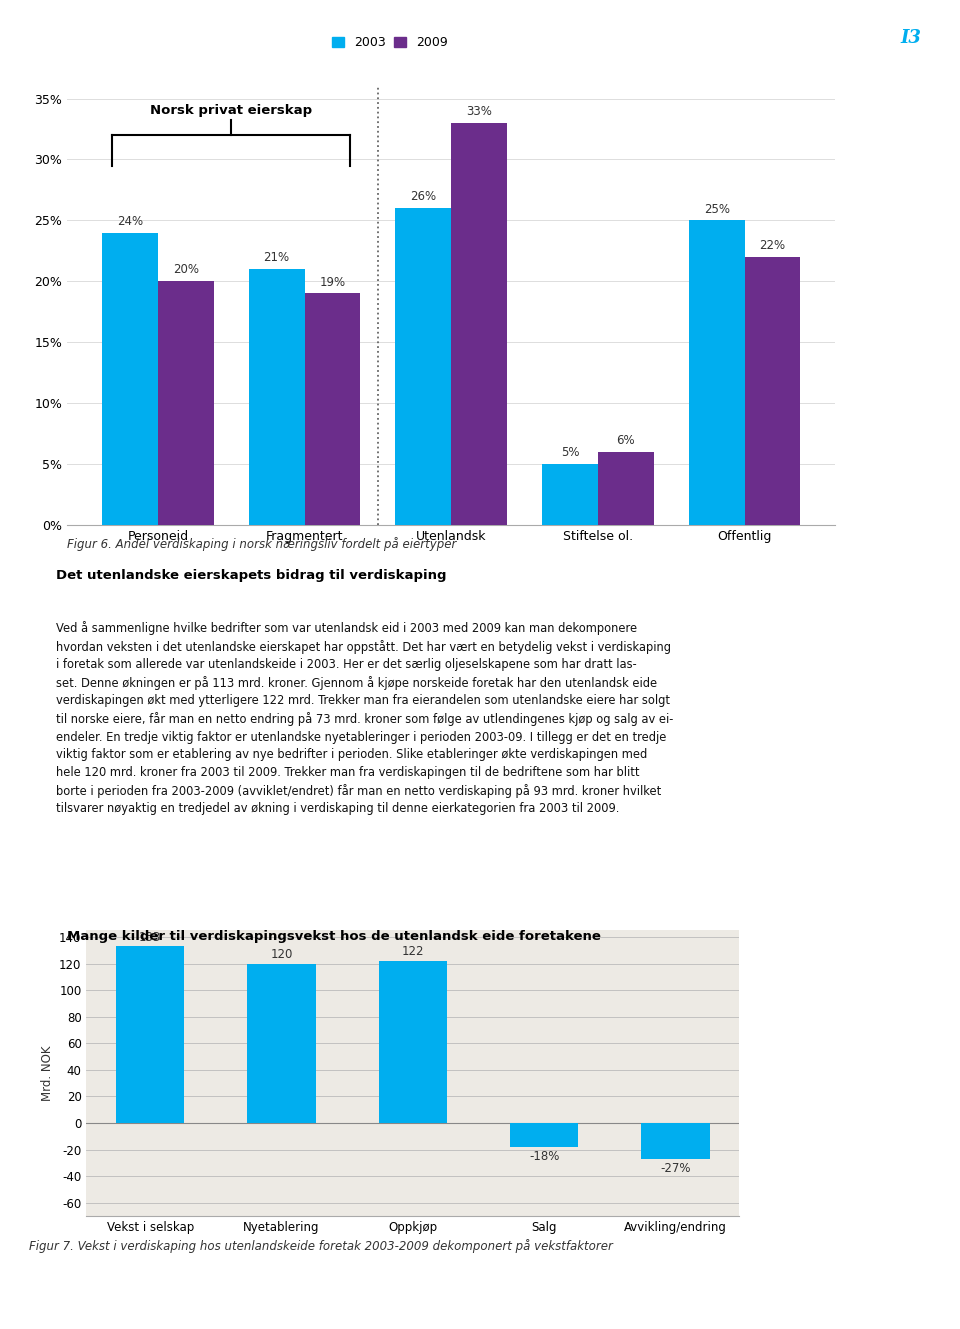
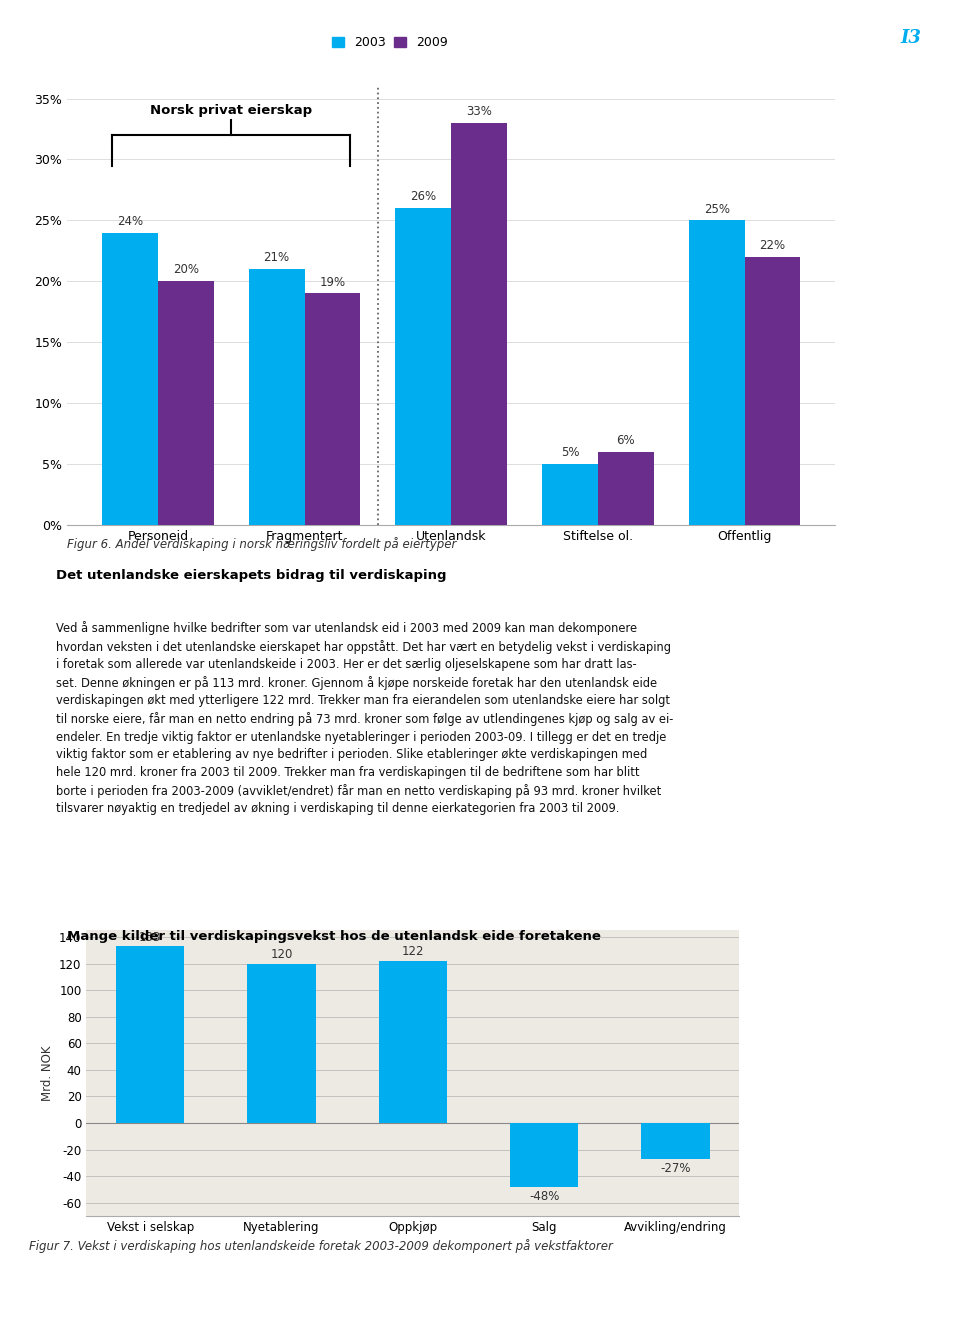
Salg: -18% -> -48%
